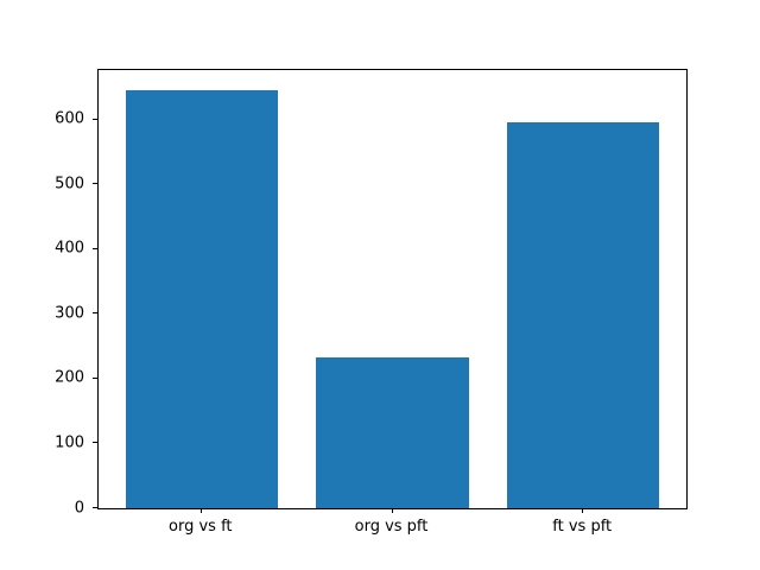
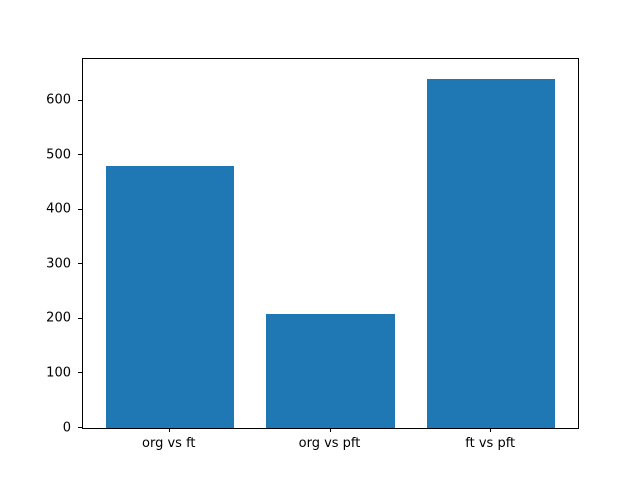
org vs ft: 640 -> 480
org vs pft: 230 -> 210
ft vs pft: 600 -> 640
